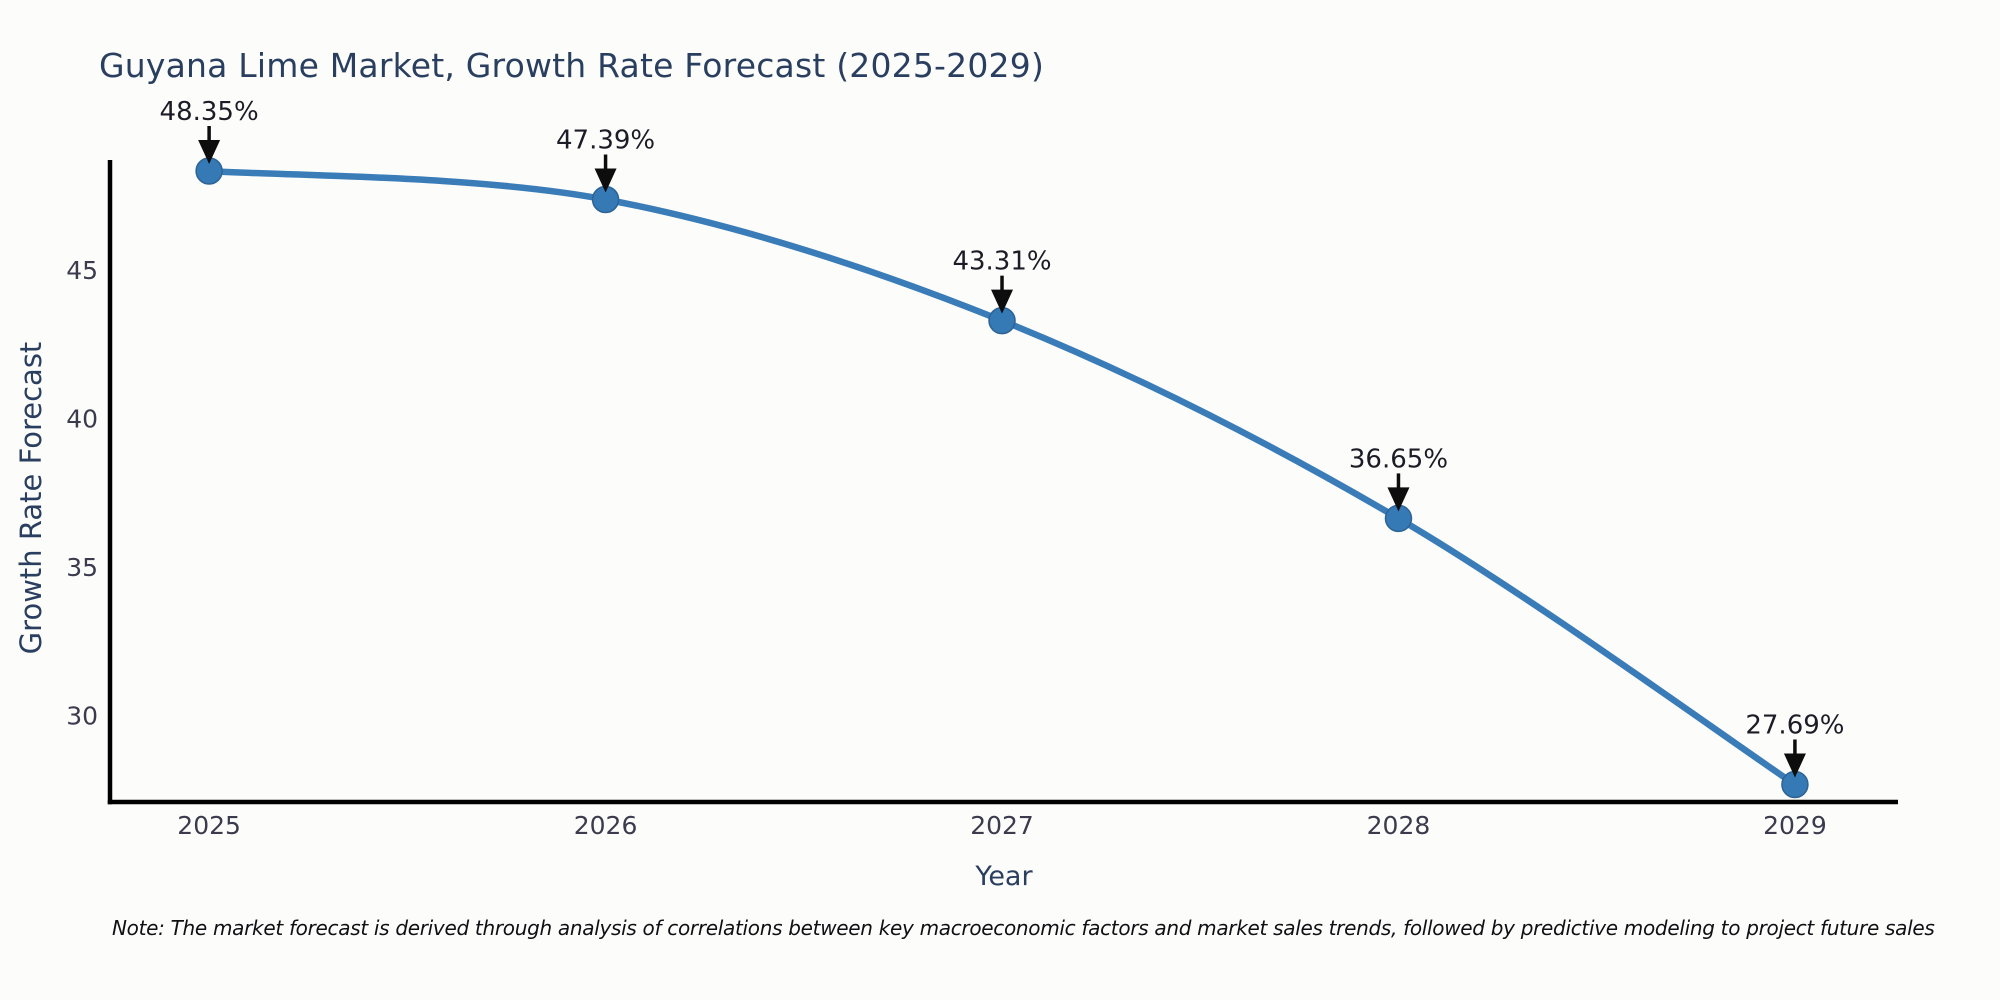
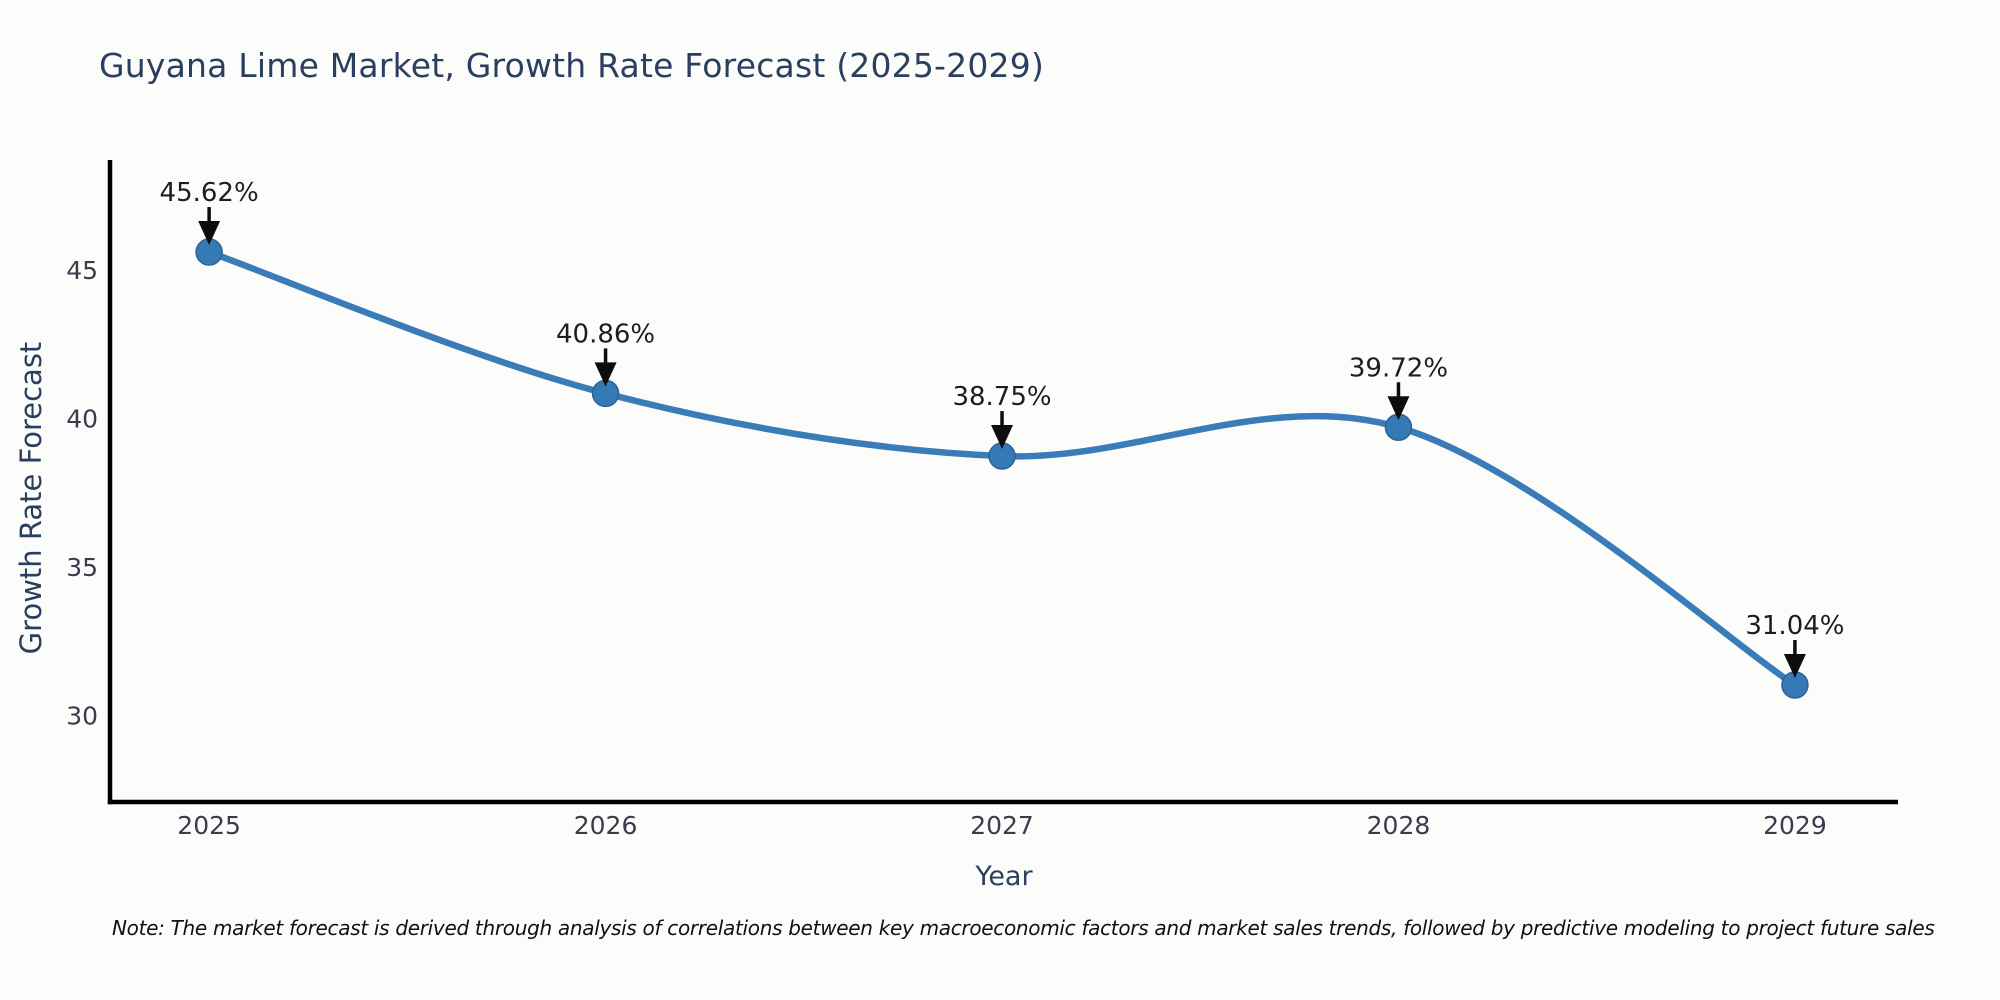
2025: 48.35% -> 45.62%
2026: 47.39% -> 40.86%
2027: 43.31% -> 38.75%
2028: 36.65% -> 39.72%
2029: 27.69% -> 31.04%
